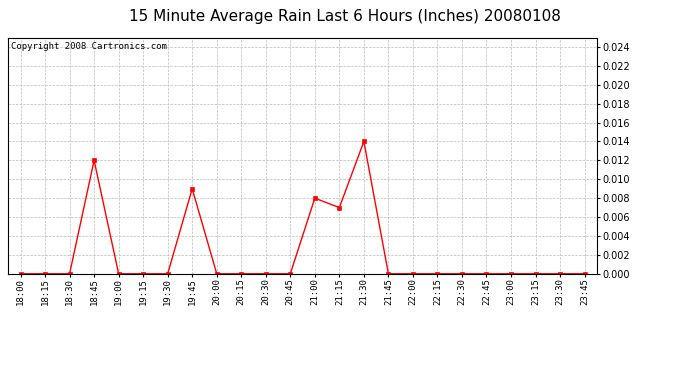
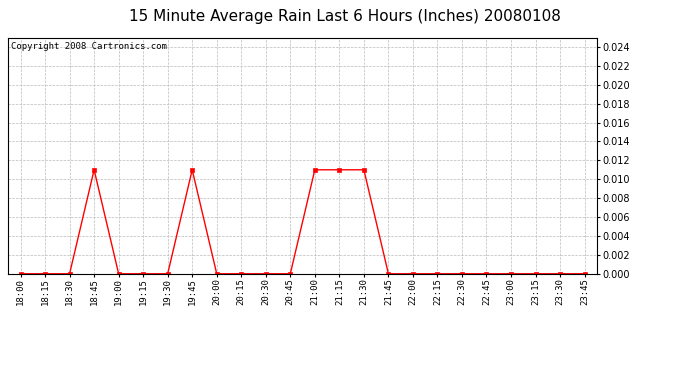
18:45: 0.012 -> 0.011
19:45: 0.009 -> 0.011
21:00: 0.008 -> 0.011
21:15: 0.007 -> 0.011
21:30: 0.014 -> 0.011
